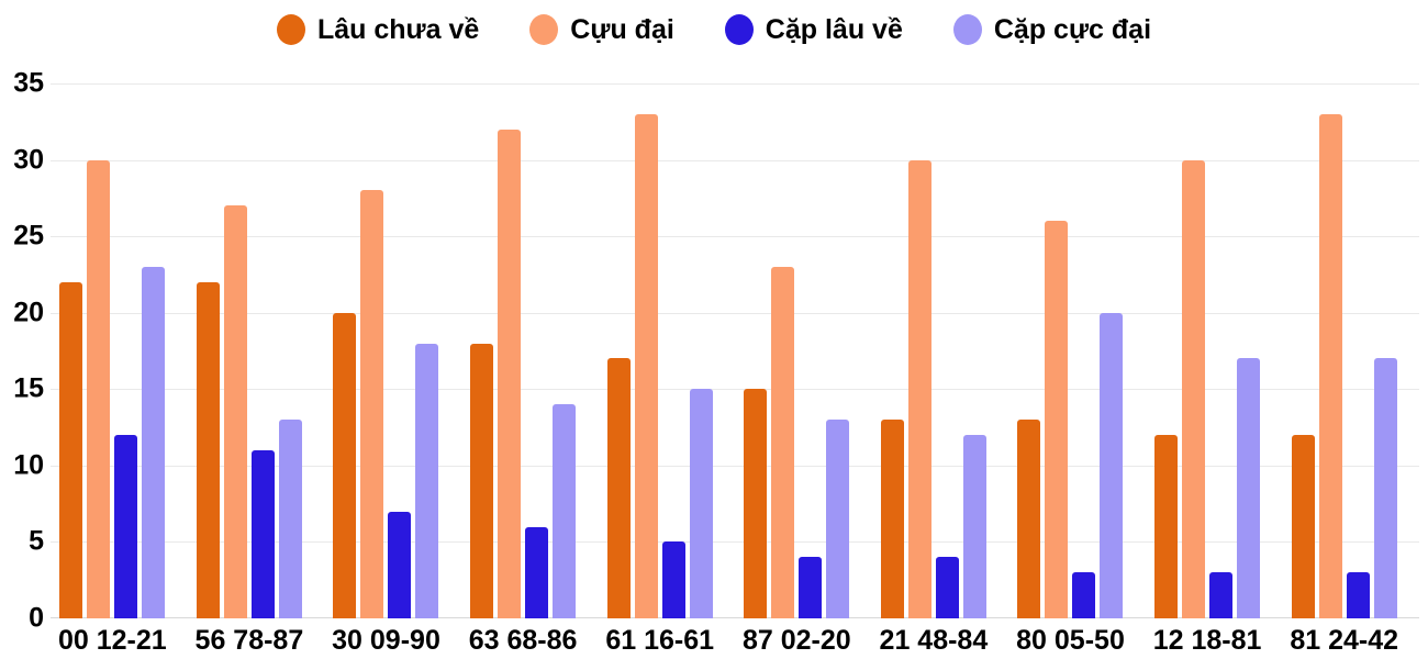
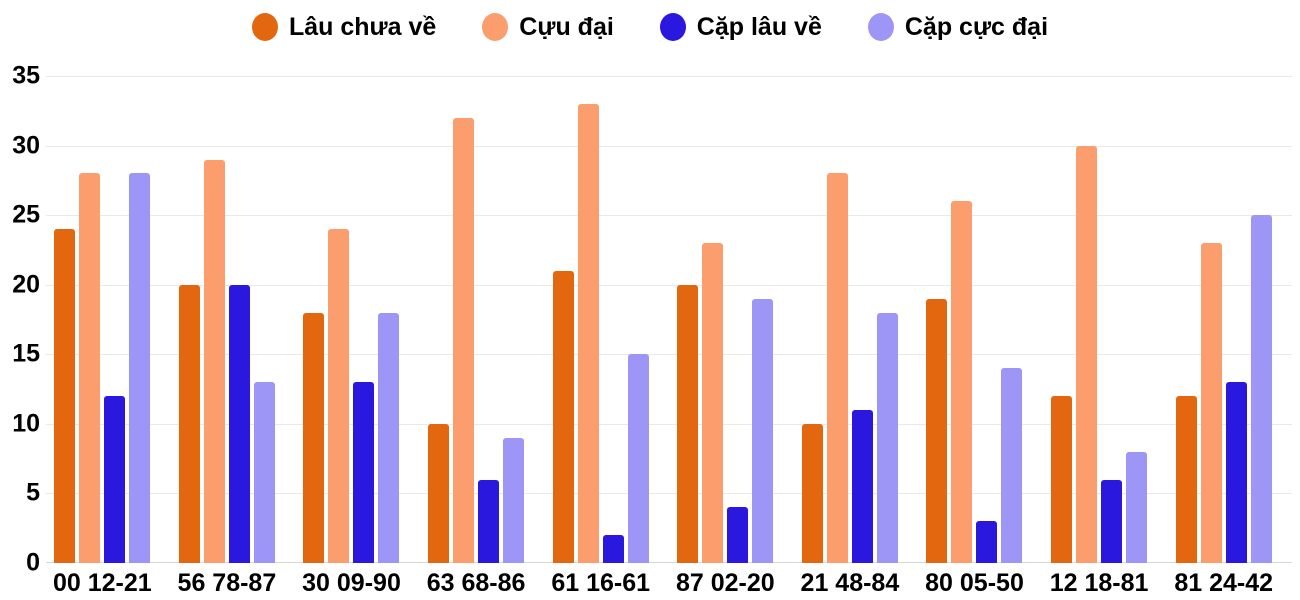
Lâu chưa về/00 12-21: 22 -> 24
Cựu đại/00 12-21: 30 -> 28
Cặp cực đại/00 12-21: 23 -> 28
Lâu chưa về/56 78-87: 22 -> 20
Cựu đại/56 78-87: 27 -> 29
Cặp lâu về/56 78-87: 11 -> 20
Lâu chưa về/30 09-90: 20 -> 18
Cựu đại/30 09-90: 28 -> 24
Cặp lâu về/30 09-90: 7 -> 13
Lâu chưa về/63 68-86: 18 -> 10
Cặp cực đại/63 68-86: 14 -> 9
Lâu chưa về/61 16-61: 17 -> 21
Cặp lâu về/61 16-61: 5 -> 2
Lâu chưa về/87 02-20: 15 -> 20
Cặp cực đại/87 02-20: 13 -> 19
Lâu chưa về/21 48-84: 13 -> 10
Cựu đại/21 48-84: 30 -> 28
Cặp lâu về/21 48-84: 4 -> 11
Cặp cực đại/21 48-84: 12 -> 18
Lâu chưa về/80 05-50: 13 -> 19
Cặp cực đại/80 05-50: 20 -> 14
Cặp lâu về/12 18-81: 3 -> 6
Cặp cực đại/12 18-81: 17 -> 8
Cựu đại/81 24-42: 33 -> 23
Cặp lâu về/81 24-42: 3 -> 13
Cặp cực đại/81 24-42: 17 -> 25
